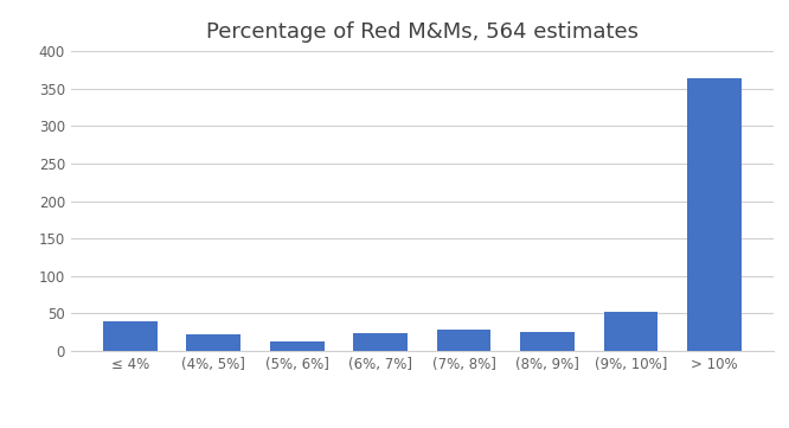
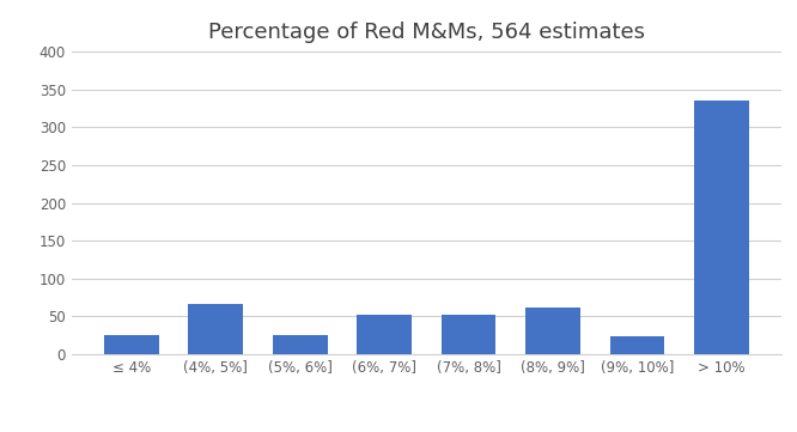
≤ 4%: 40 -> 26
(4%, 5%]: 22 -> 66
(5%, 6%]: 13 -> 26
(6%, 7%]: 24 -> 52
(7%, 8%]: 28 -> 52
(8%, 9%]: 25 -> 62
(9%, 10%]: 52 -> 24
> 10%: 364 -> 336
